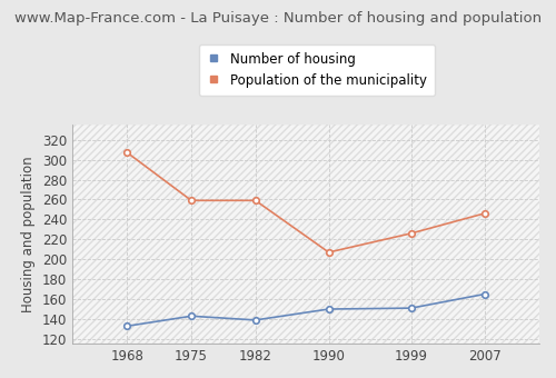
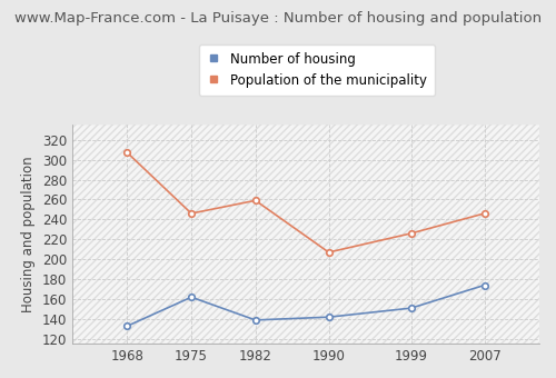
Number of housing/1975: 143 -> 162
Population of the municipality/1975: 259 -> 246
Number of housing/1990: 150 -> 142
Number of housing/2007: 165 -> 174
